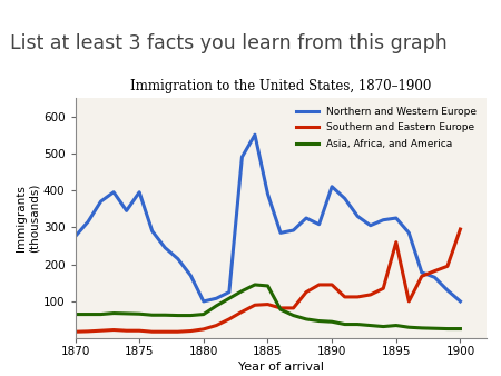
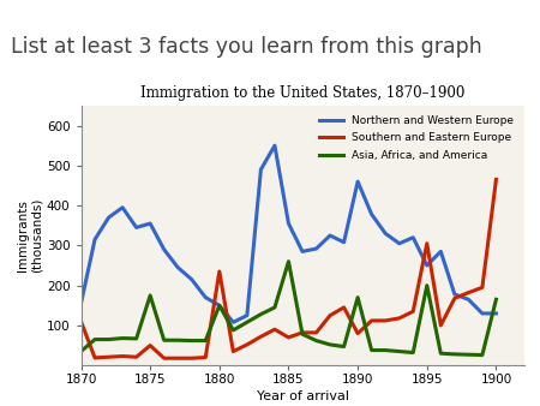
Northern and Western Europe/1870: 275 -> 155
Southern and Eastern Europe/1870: 18 -> 110
Asia, Africa, and America/1870: 65 -> 35
Northern and Western Europe/1875: 395 -> 355
Southern and Eastern Europe/1875: 21 -> 50
Asia, Africa, and America/1875: 66 -> 175
Northern and Western Europe/1880: 100 -> 150
Southern and Eastern Europe/1880: 25 -> 235
Asia, Africa, and America/1880: 65 -> 150
Northern and Western Europe/1885: 390 -> 355
Southern and Eastern Europe/1885: 92 -> 70
Asia, Africa, and America/1885: 142 -> 260
Northern and Western Europe/1890: 410 -> 460
Southern and Eastern Europe/1890: 145 -> 80
Asia, Africa, and America/1890: 45 -> 170
Northern and Western Europe/1895: 325 -> 250
Southern and Eastern Europe/1895: 260 -> 305
Asia, Africa, and America/1895: 35 -> 200
Northern and Western Europe/1900: 100 -> 130
Southern and Eastern Europe/1900: 295 -> 465
Asia, Africa, and America/1900: 26 -> 165
